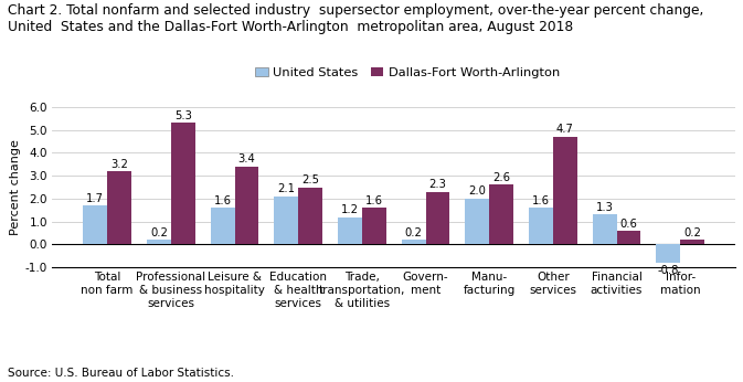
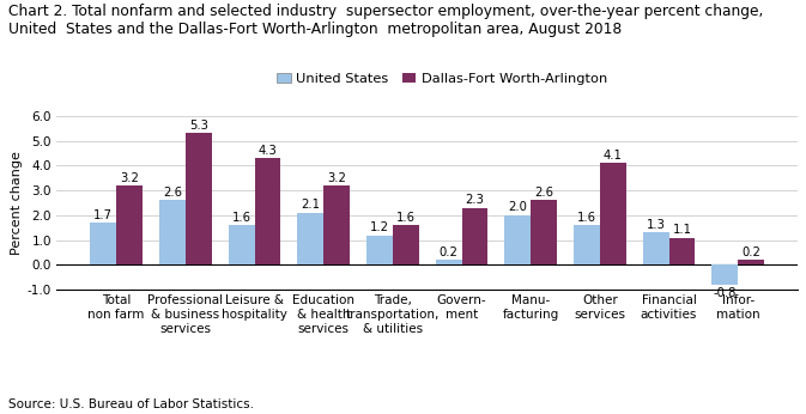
United States/Professional & business services: 0.2 -> 2.6
Dallas-Fort Worth-Arlington/Leisure & hospitality: 3.4 -> 4.3
Dallas-Fort Worth-Arlington/Education & health services: 2.5 -> 3.2
Dallas-Fort Worth-Arlington/Other services: 4.7 -> 4.1
Dallas-Fort Worth-Arlington/Financial activities: 0.6 -> 1.1
